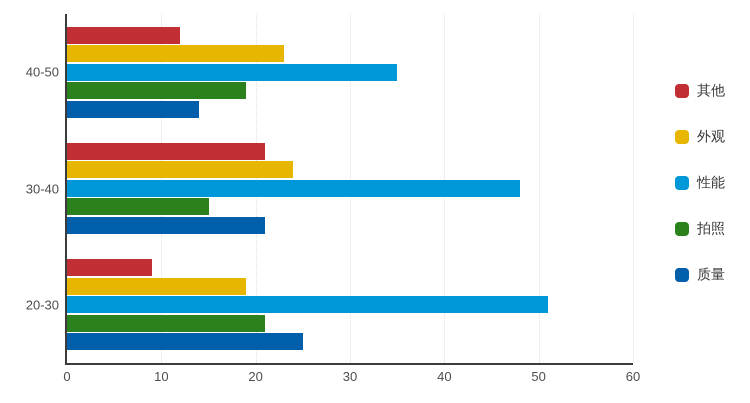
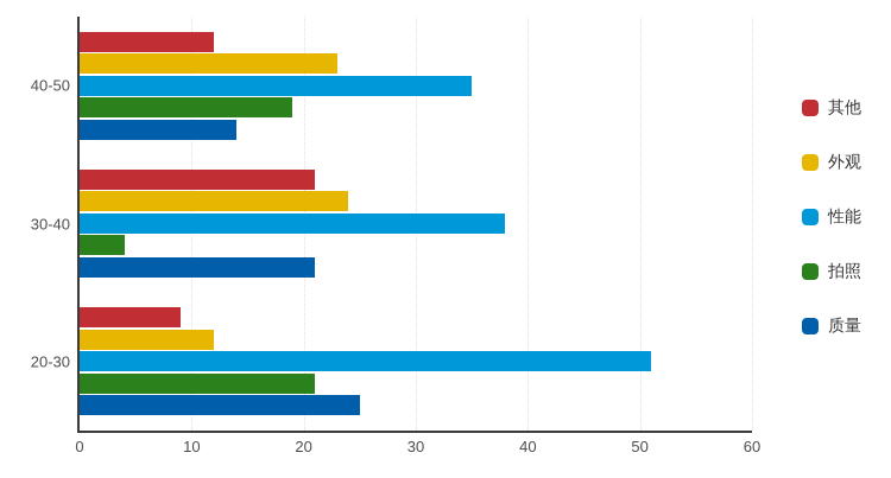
性能/30-40: 48 -> 38
拍照/30-40: 15 -> 4
外观/20-30: 19 -> 12
